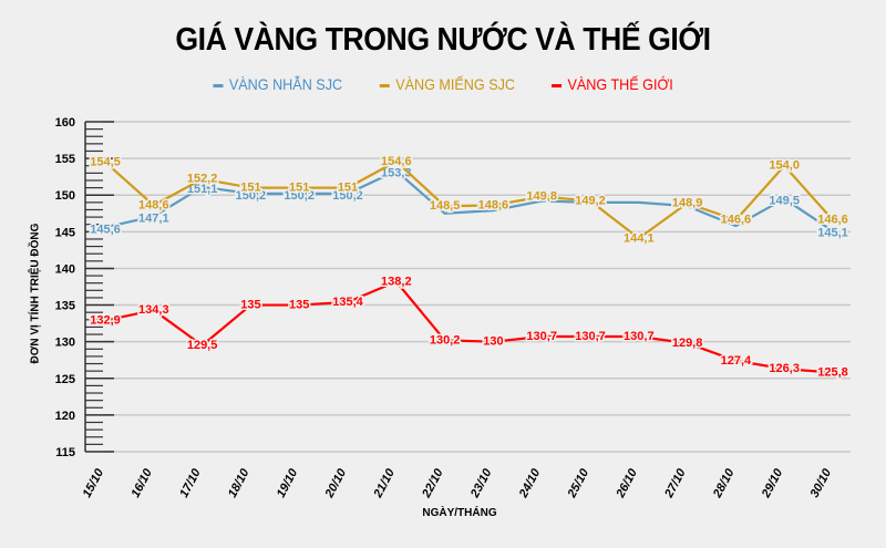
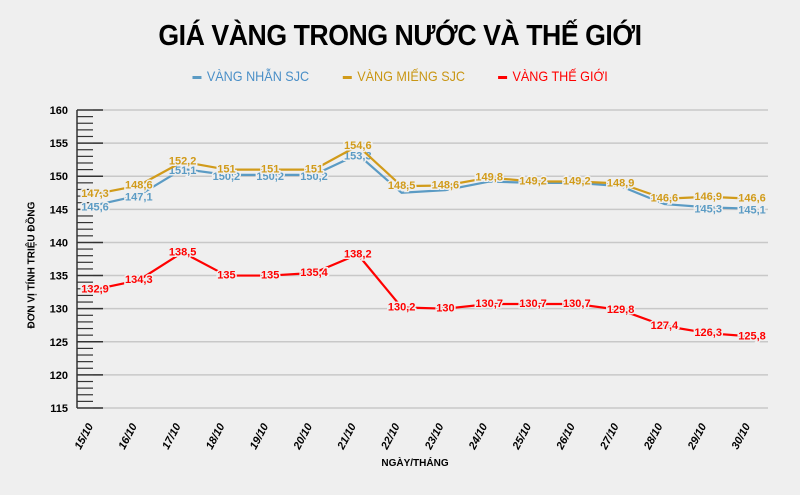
VÀNG MIẾNG SJC/15/10: 154,5 -> 147,3
VÀNG THẾ GIỚI/17/10: 129,5 -> 138,5
VÀNG MIẾNG SJC/26/10: 144,1 -> 149,2
VÀNG NHẪN SJC/29/10: 149,5 -> 145,3
VÀNG MIẾNG SJC/29/10: 154,0 -> 146,9
